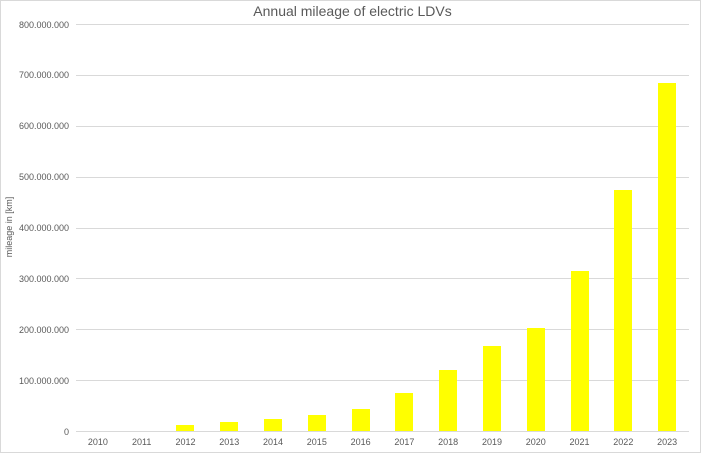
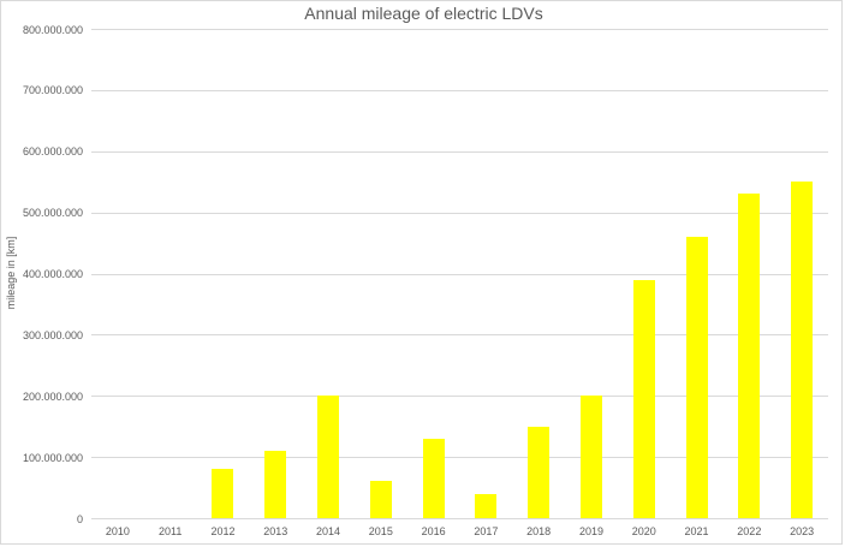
2012: 10000000 -> 80000000
2013: 20000000 -> 110000000
2014: 20000000 -> 200000000
2015: 30000000 -> 60000000
2016: 40000000 -> 130000000
2017: 80000000 -> 40000000
2018: 120000000 -> 150000000
2019: 170000000 -> 200000000
2020: 200000000 -> 390000000
2021: 310000000 -> 460000000
2022: 470000000 -> 530000000
2023: 680000000 -> 550000000
